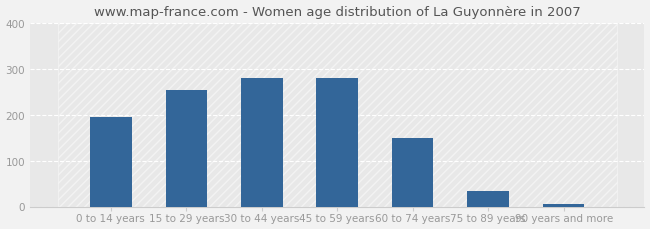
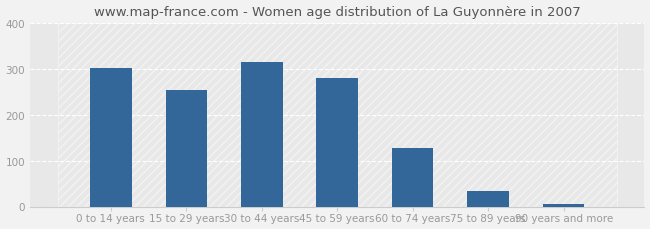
0 to 14 years: 195 -> 302
30 to 44 years: 280 -> 314
60 to 74 years: 150 -> 127
